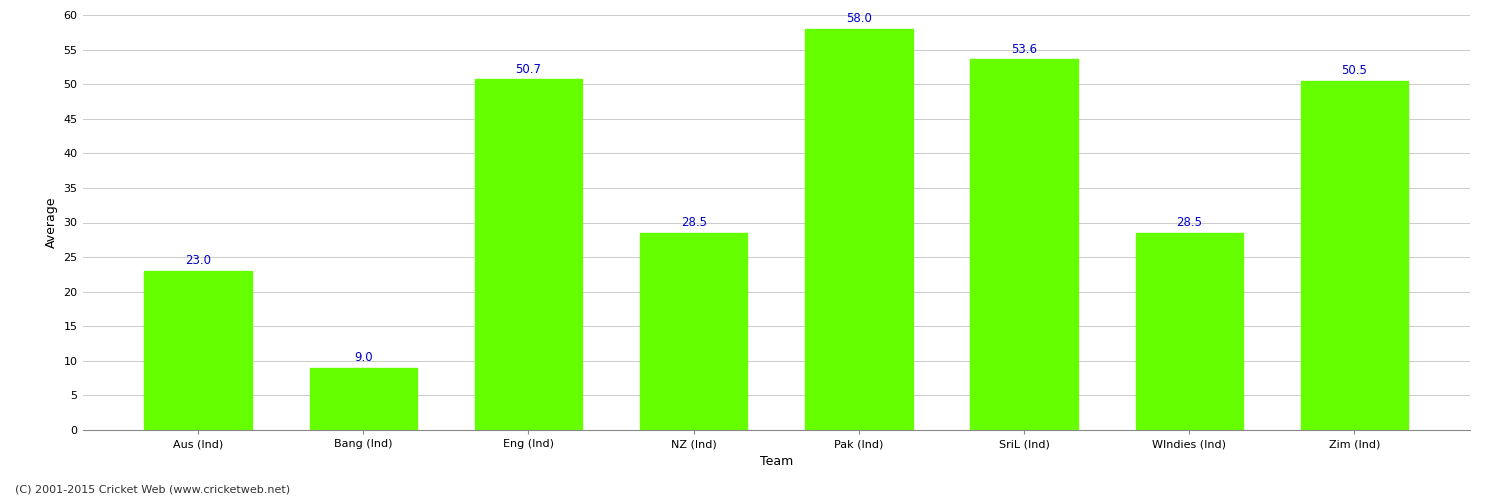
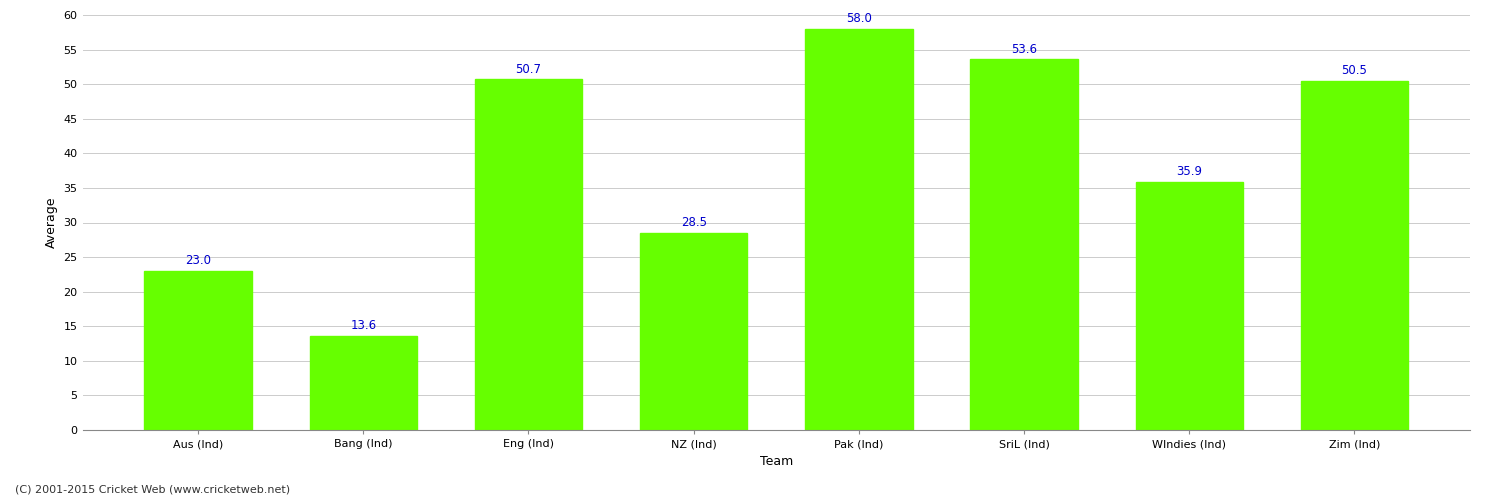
Bang (Ind): 9.0 -> 13.6
WIndies (Ind): 28.5 -> 35.9
